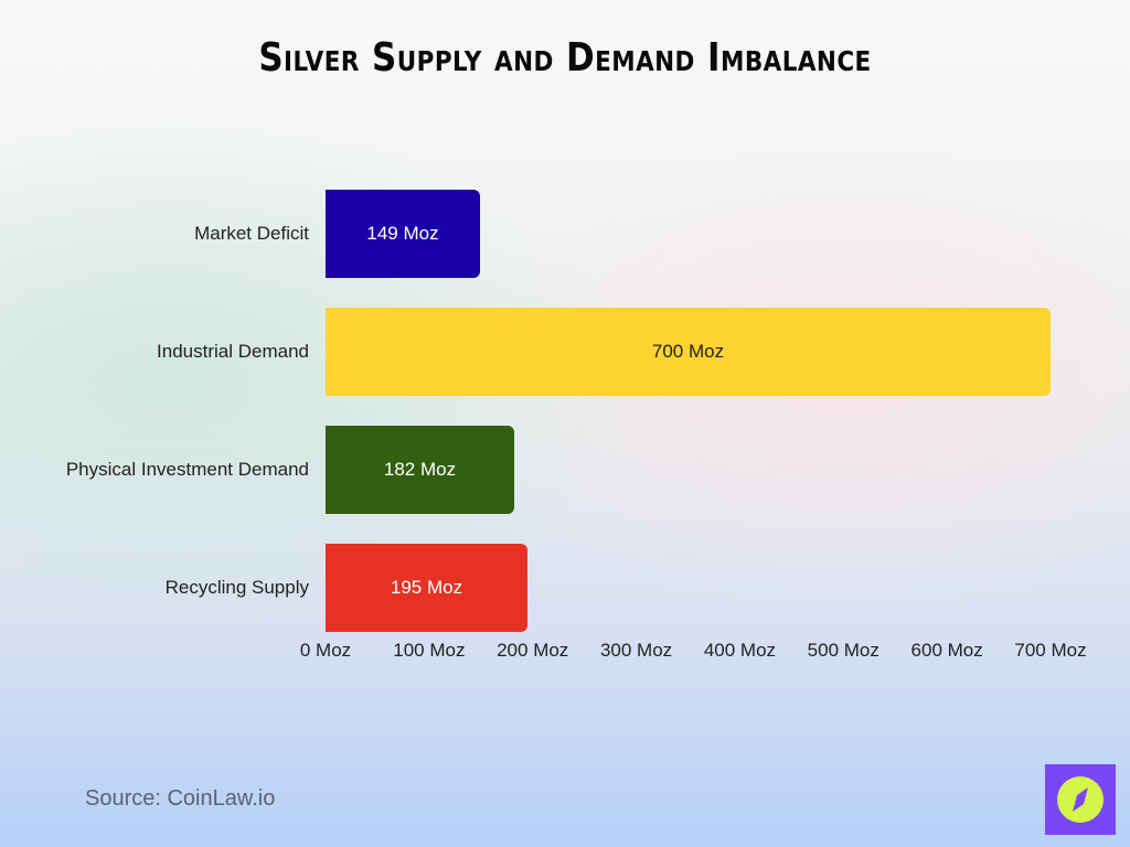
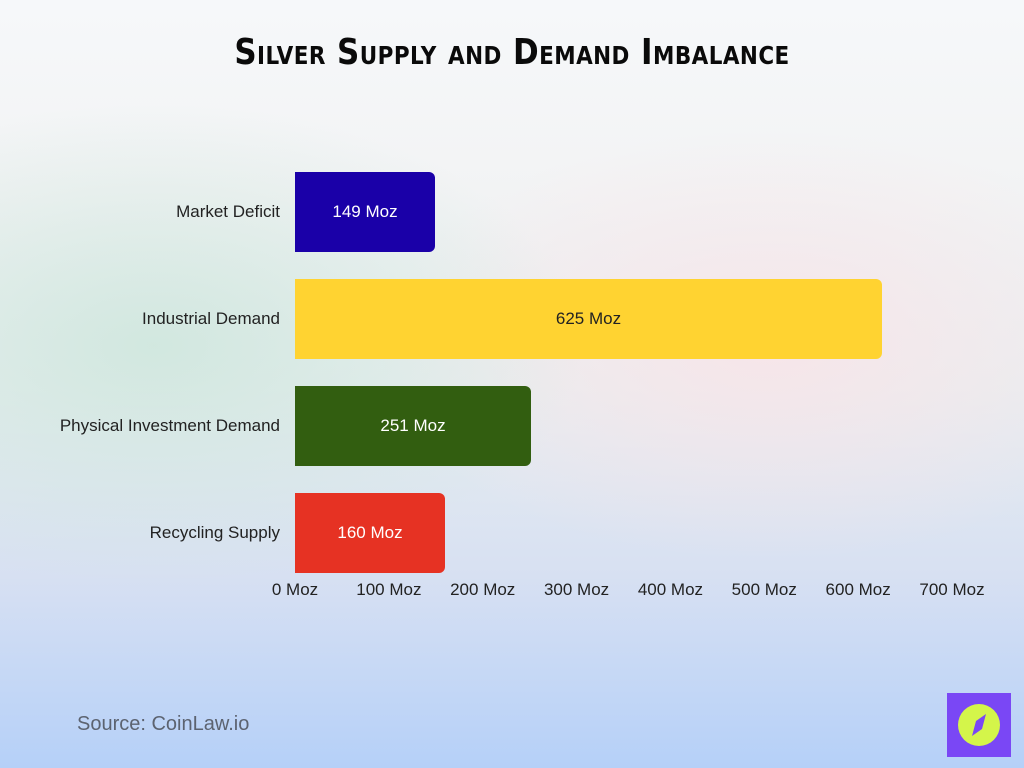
Industrial Demand: 700 -> 625
Physical Investment Demand: 182 -> 251
Recycling Supply: 195 -> 160
